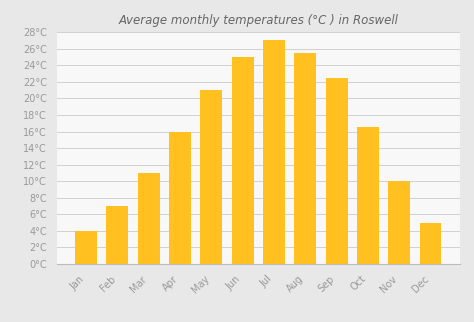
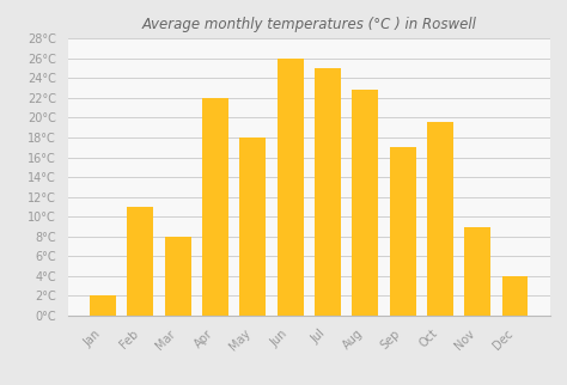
Jan: 4.0°C -> 2.0°C
Feb: 7.0°C -> 11.0°C
Mar: 11.0°C -> 8.0°C
Apr: 16.0°C -> 22.0°C
May: 21.0°C -> 18.0°C
Jun: 25.0°C -> 26.0°C
Jul: 27.0°C -> 25.0°C
Aug: 25.5°C -> 22.8°C
Sep: 22.5°C -> 17.0°C
Oct: 16.5°C -> 19.6°C
Nov: 10.0°C -> 9.0°C
Dec: 5.0°C -> 4.0°C
